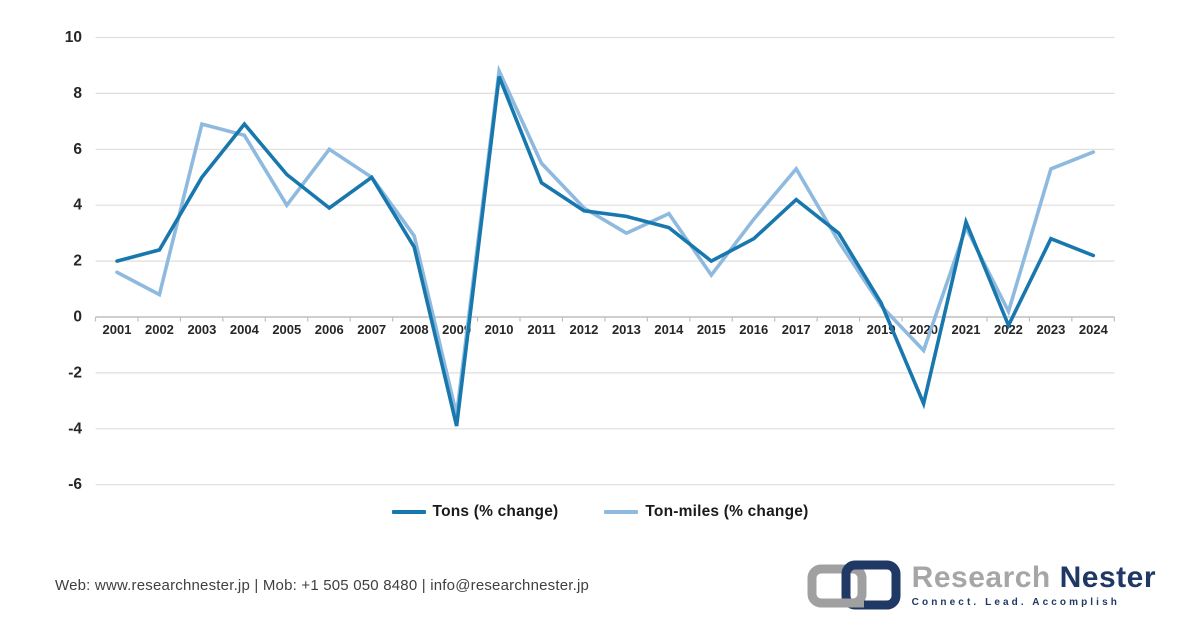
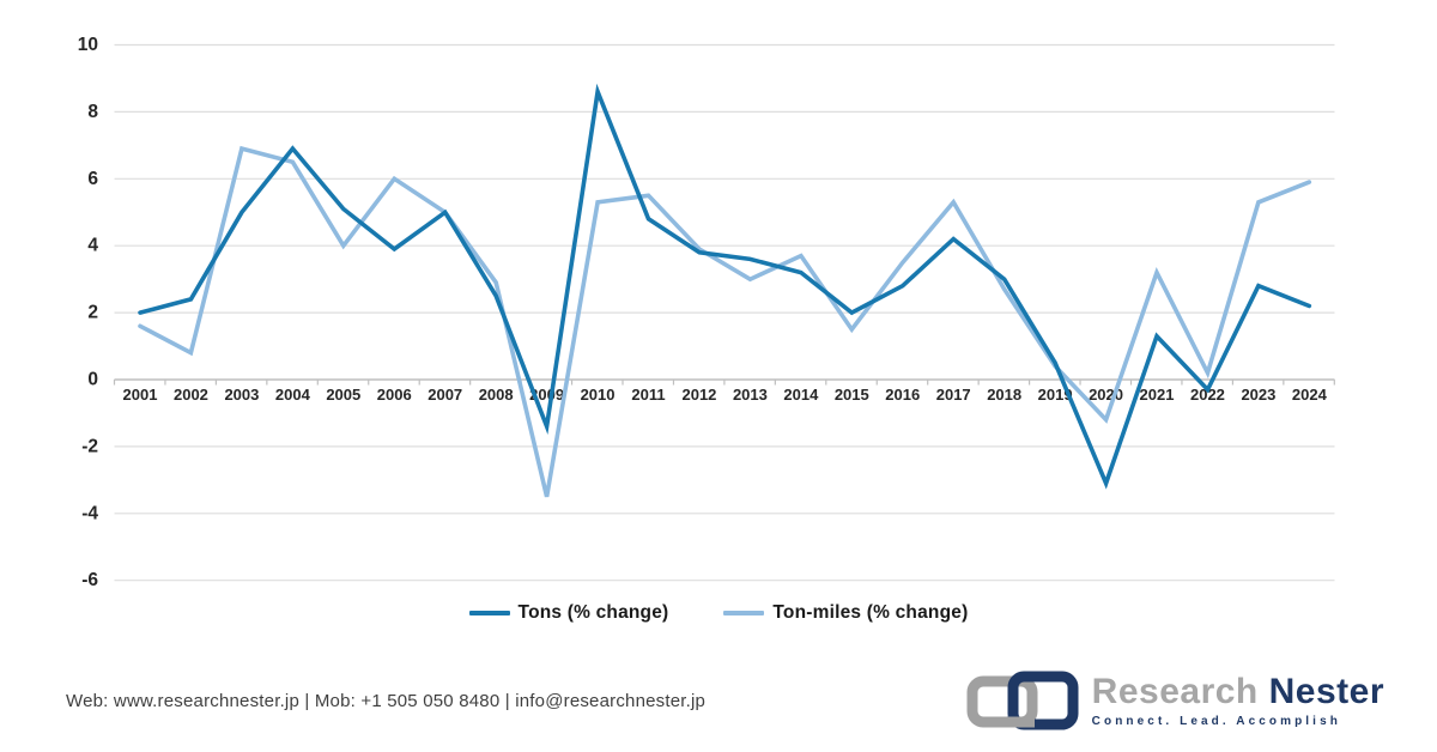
Tons (% change)/2009: -3.9 -> -1.4
Ton-miles (% change)/2010: 8.8 -> 5.3
Tons (% change)/2021: 3.4 -> 1.3
